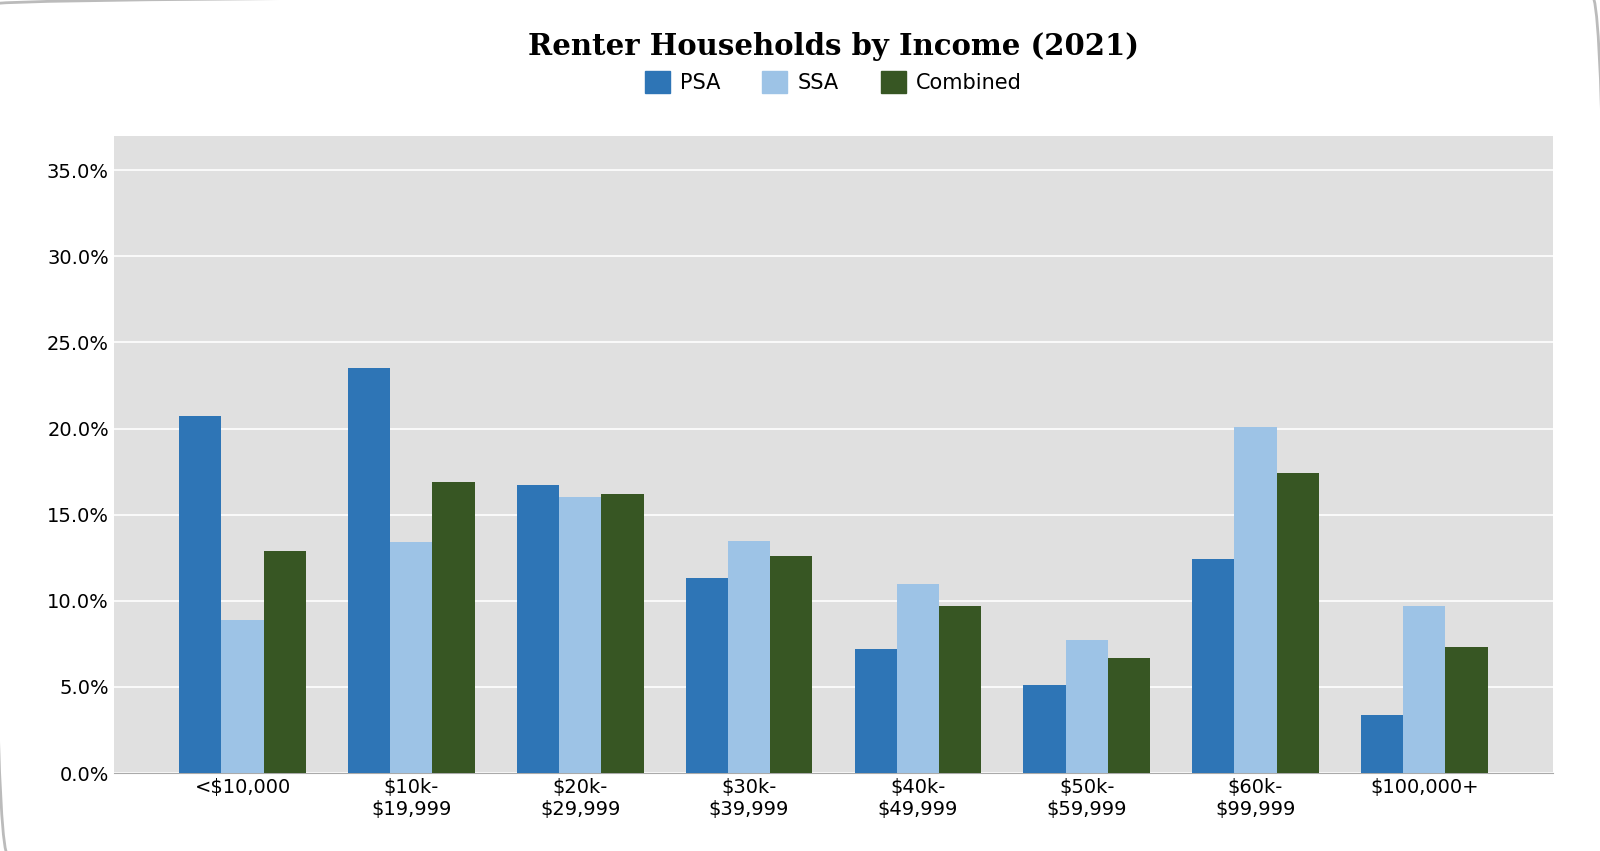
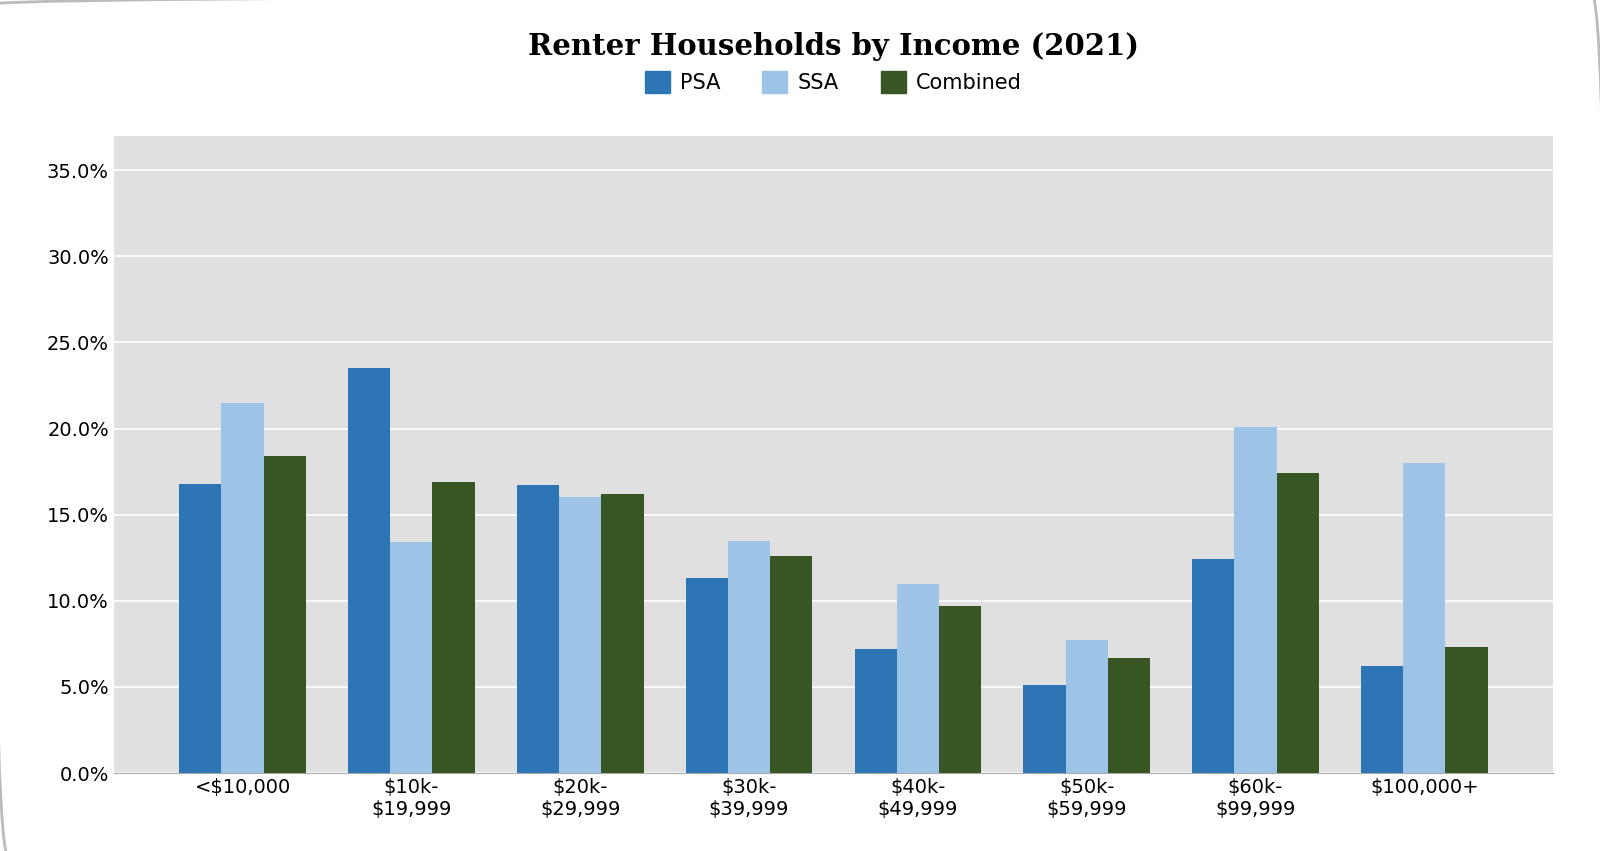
PSA/<$10,000: 20.7% -> 16.8%
SSA/<$10,000: 8.9% -> 21.5%
Combined/<$10,000: 12.9% -> 18.4%
PSA/$100,000+: 3.4% -> 6.2%
SSA/$100,000+: 9.7% -> 18.0%
